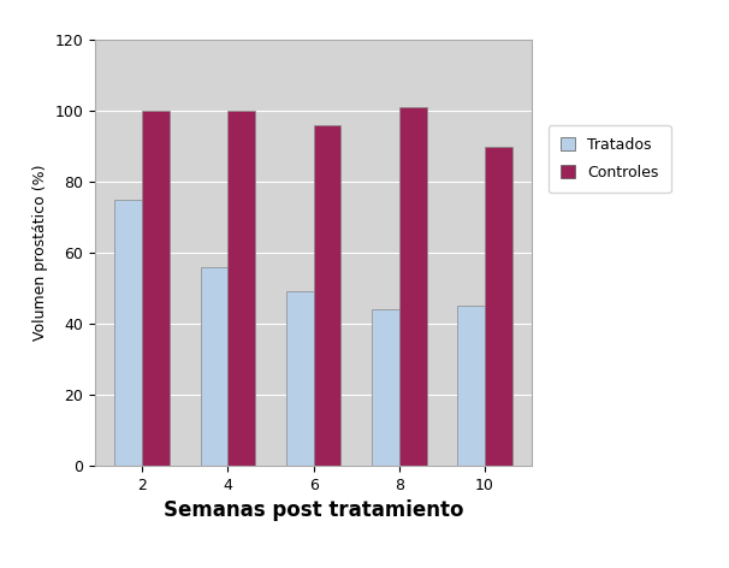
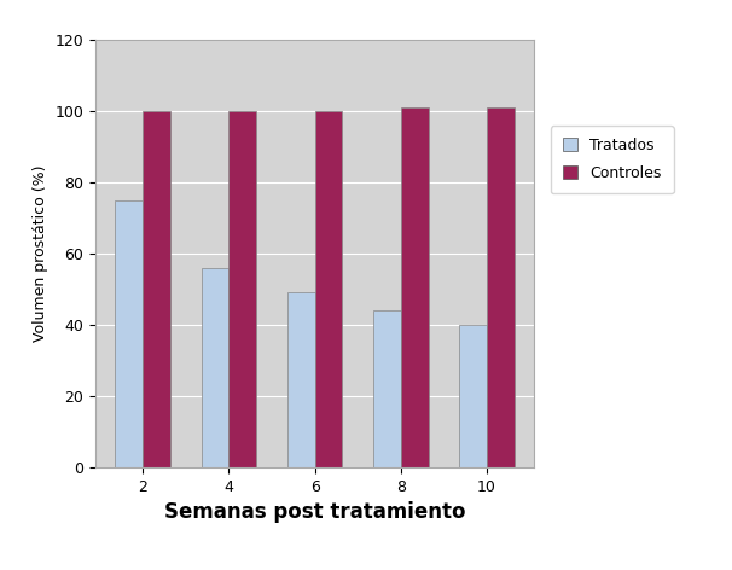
Controles/6: 96 -> 100
Tratados/10: 45 -> 40
Controles/10: 90 -> 101
